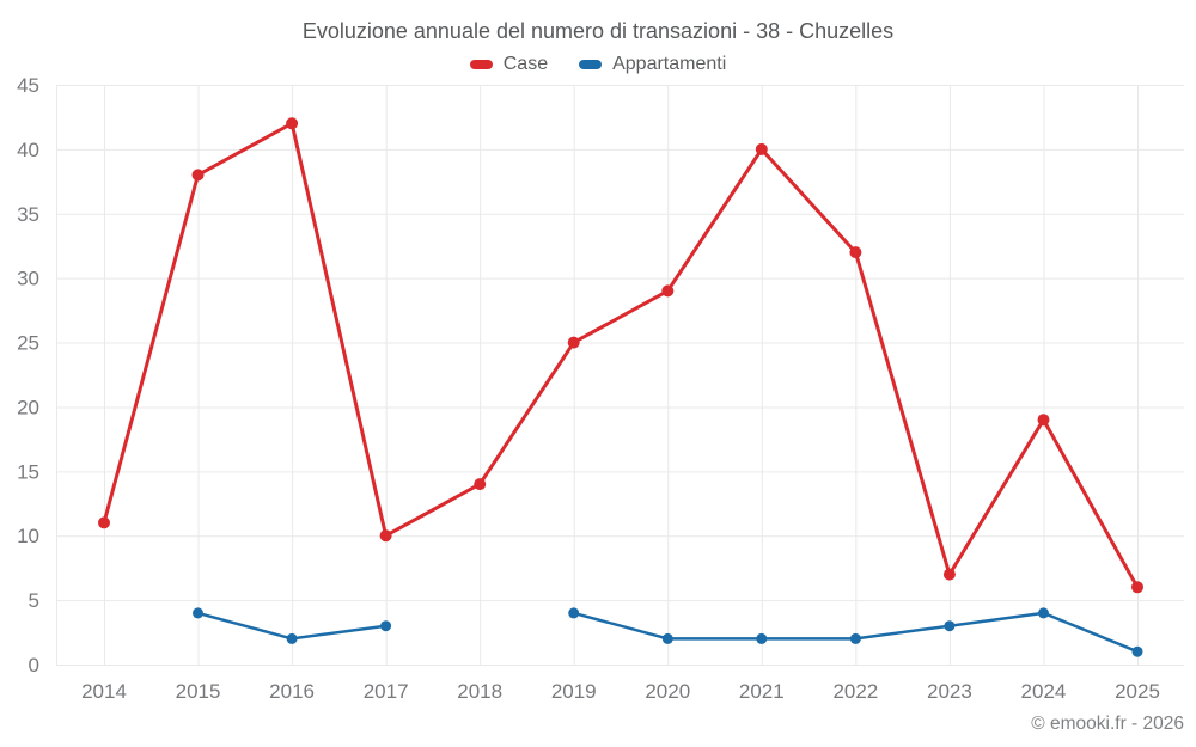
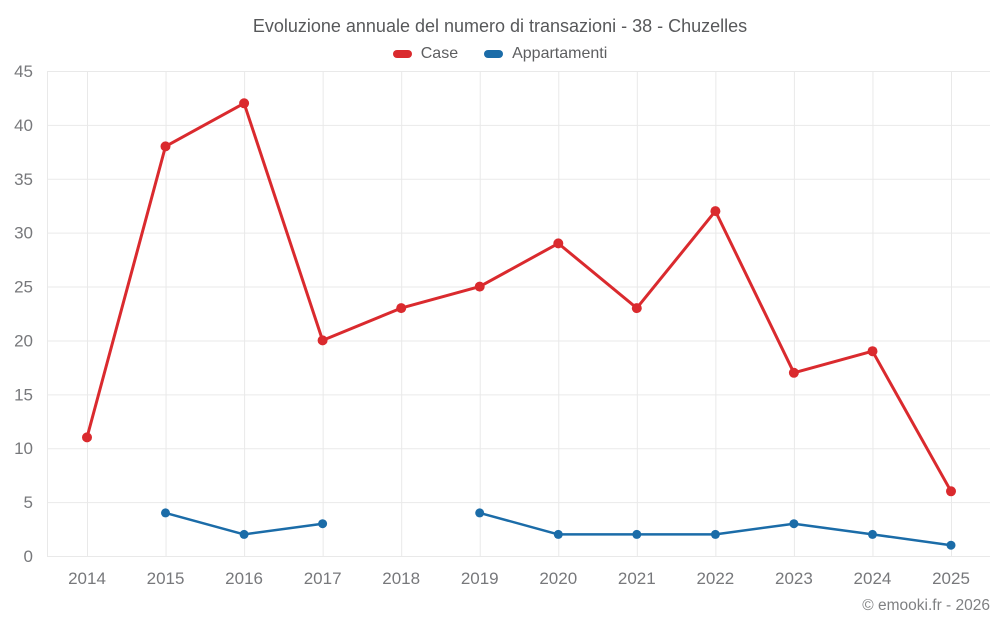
Case/2017: 10 -> 20
Case/2018: 14 -> 23
Case/2021: 40 -> 23
Case/2023: 7 -> 17
Appartamenti/2024: 4 -> 2
